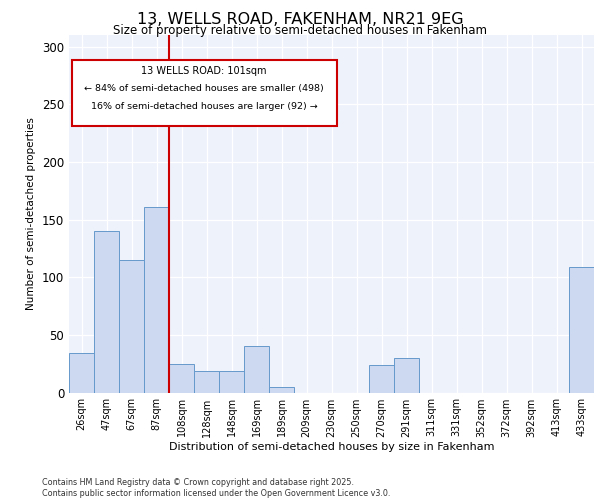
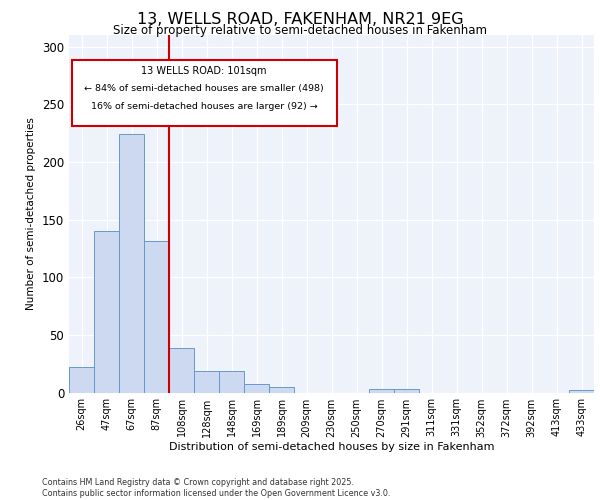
26sqm: 34 -> 22
67sqm: 115 -> 224
87sqm: 161 -> 131
108sqm: 25 -> 39
169sqm: 40 -> 7
270sqm: 24 -> 3
291sqm: 30 -> 3
433sqm: 109 -> 2
